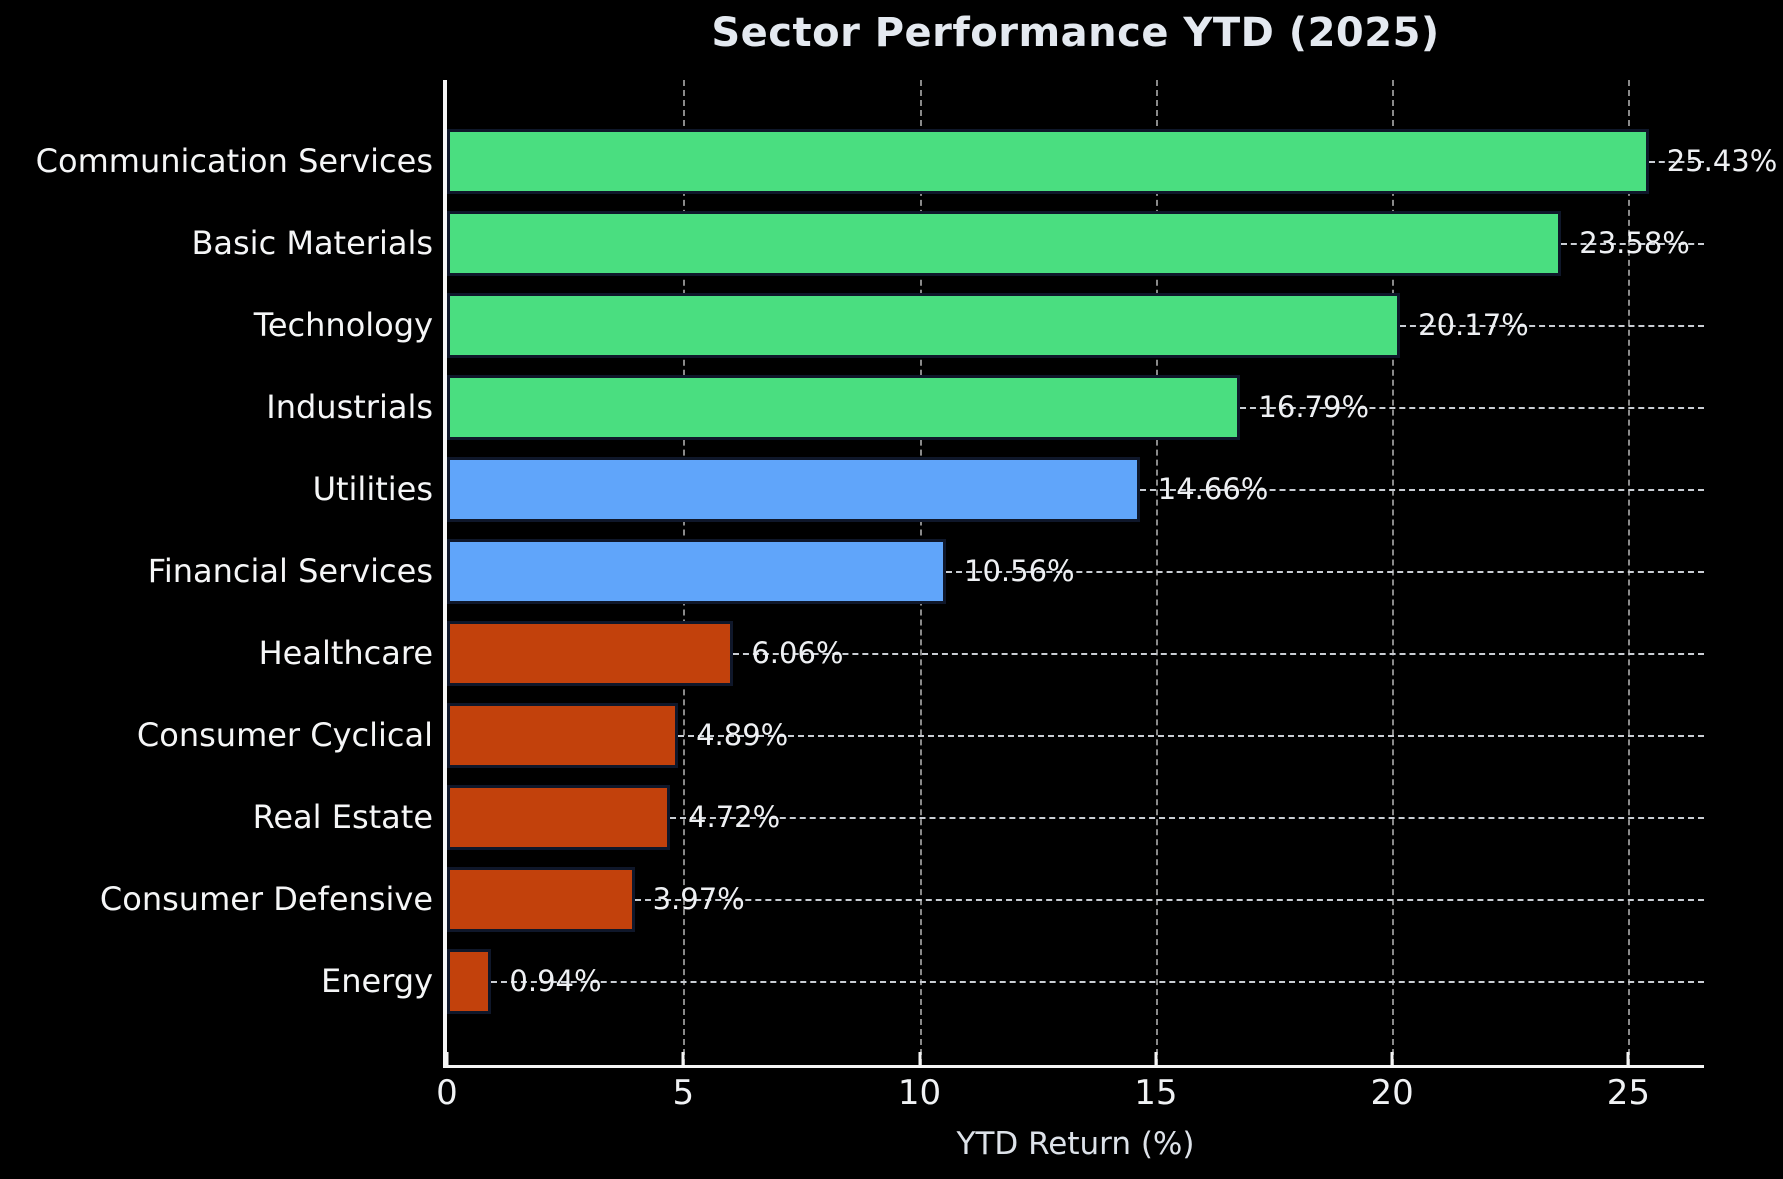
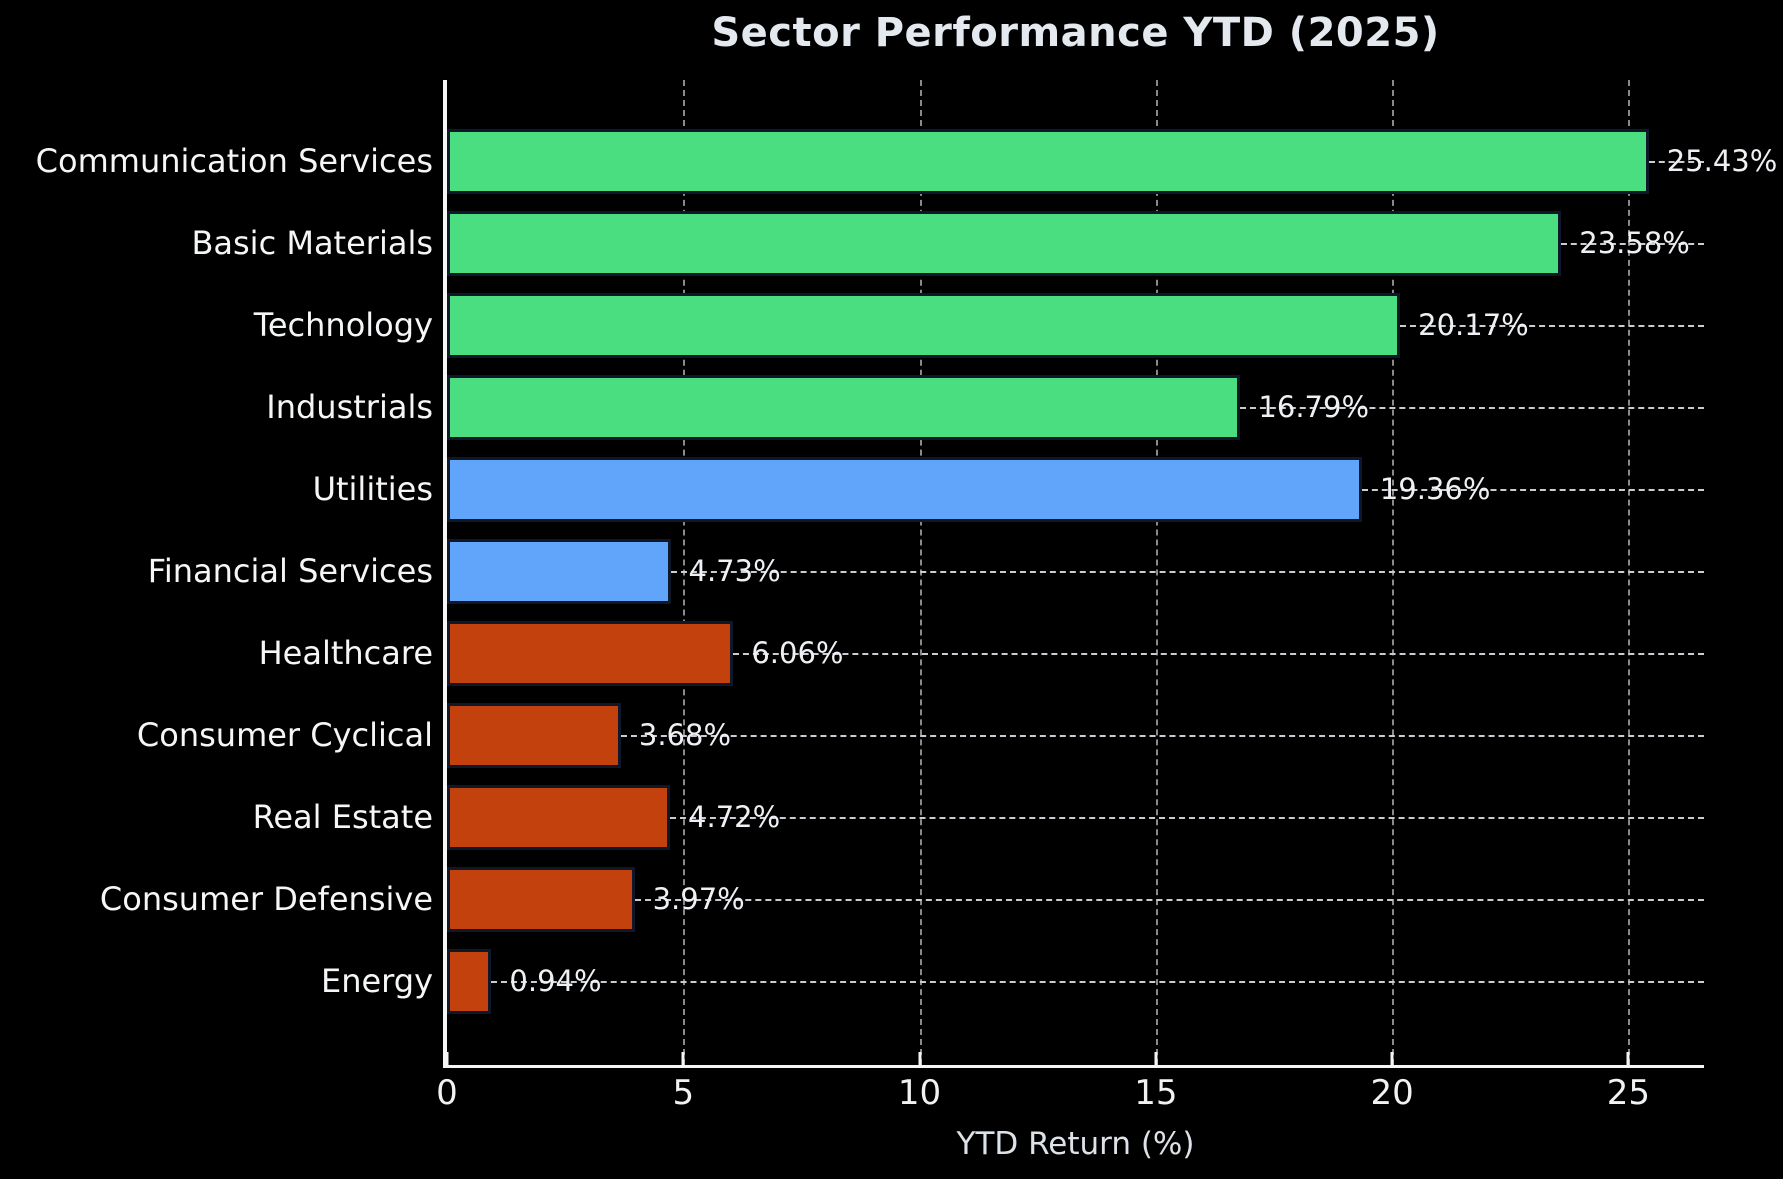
Utilities: 14.66% -> 19.36%
Financial Services: 10.56% -> 4.73%
Consumer Cyclical: 4.89% -> 3.68%
